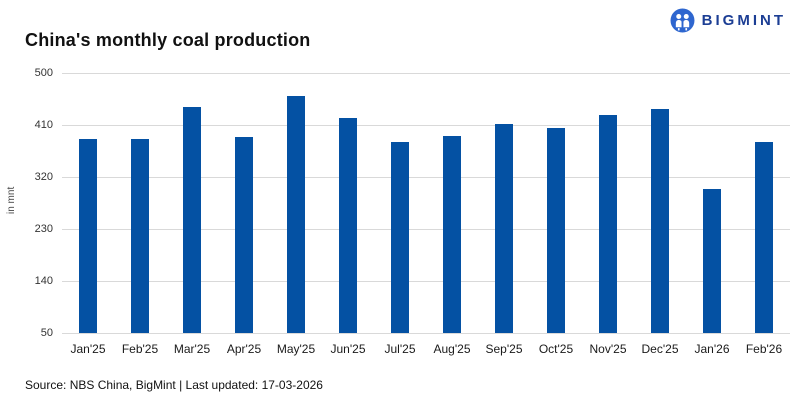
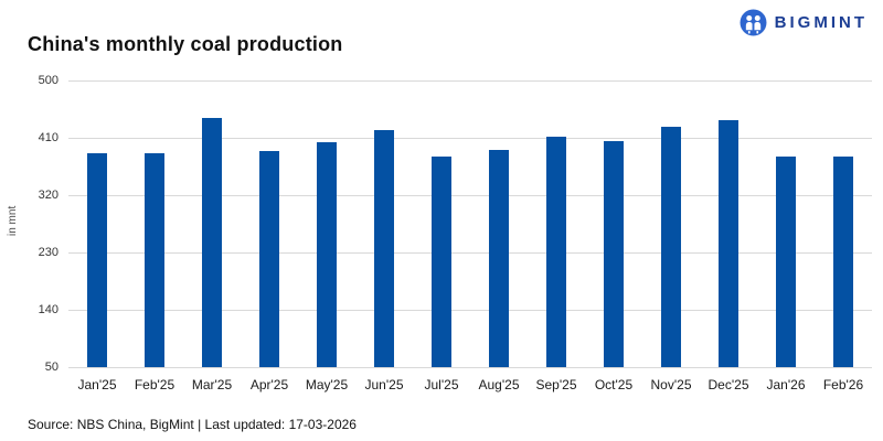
May'25: 460 -> 400
Jan'26: 300 -> 380
